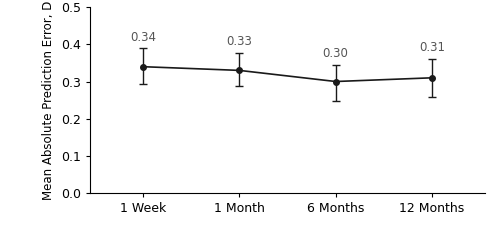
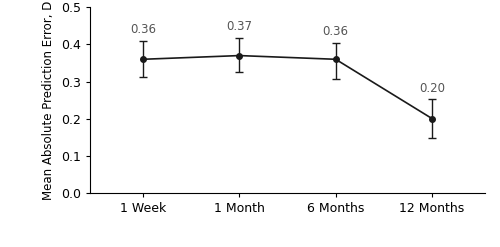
1 Week: 0.34 -> 0.36
1 Month: 0.33 -> 0.37
6 Months: 0.30 -> 0.36
12 Months: 0.31 -> 0.20
